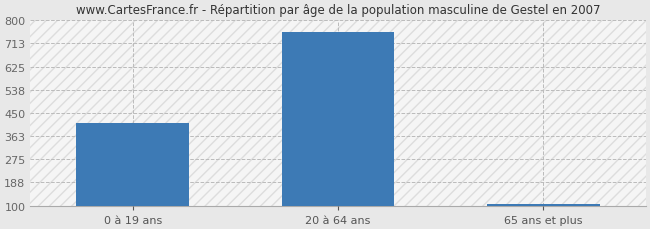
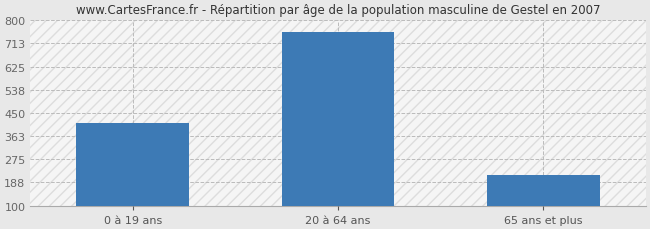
65 ans et plus: 107 -> 215
